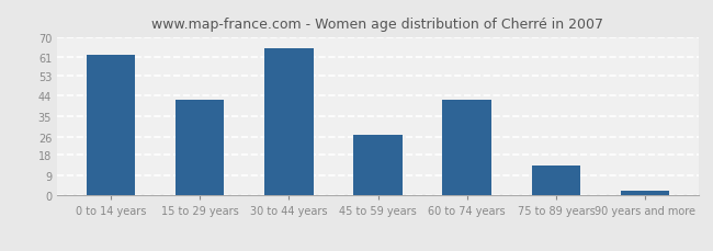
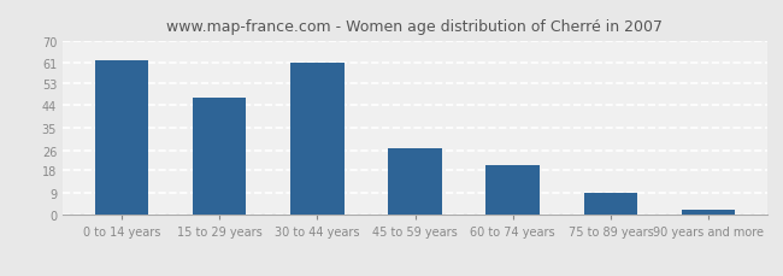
15 to 29 years: 42 -> 47
30 to 44 years: 65 -> 61
60 to 74 years: 42 -> 20
75 to 89 years: 13 -> 9
